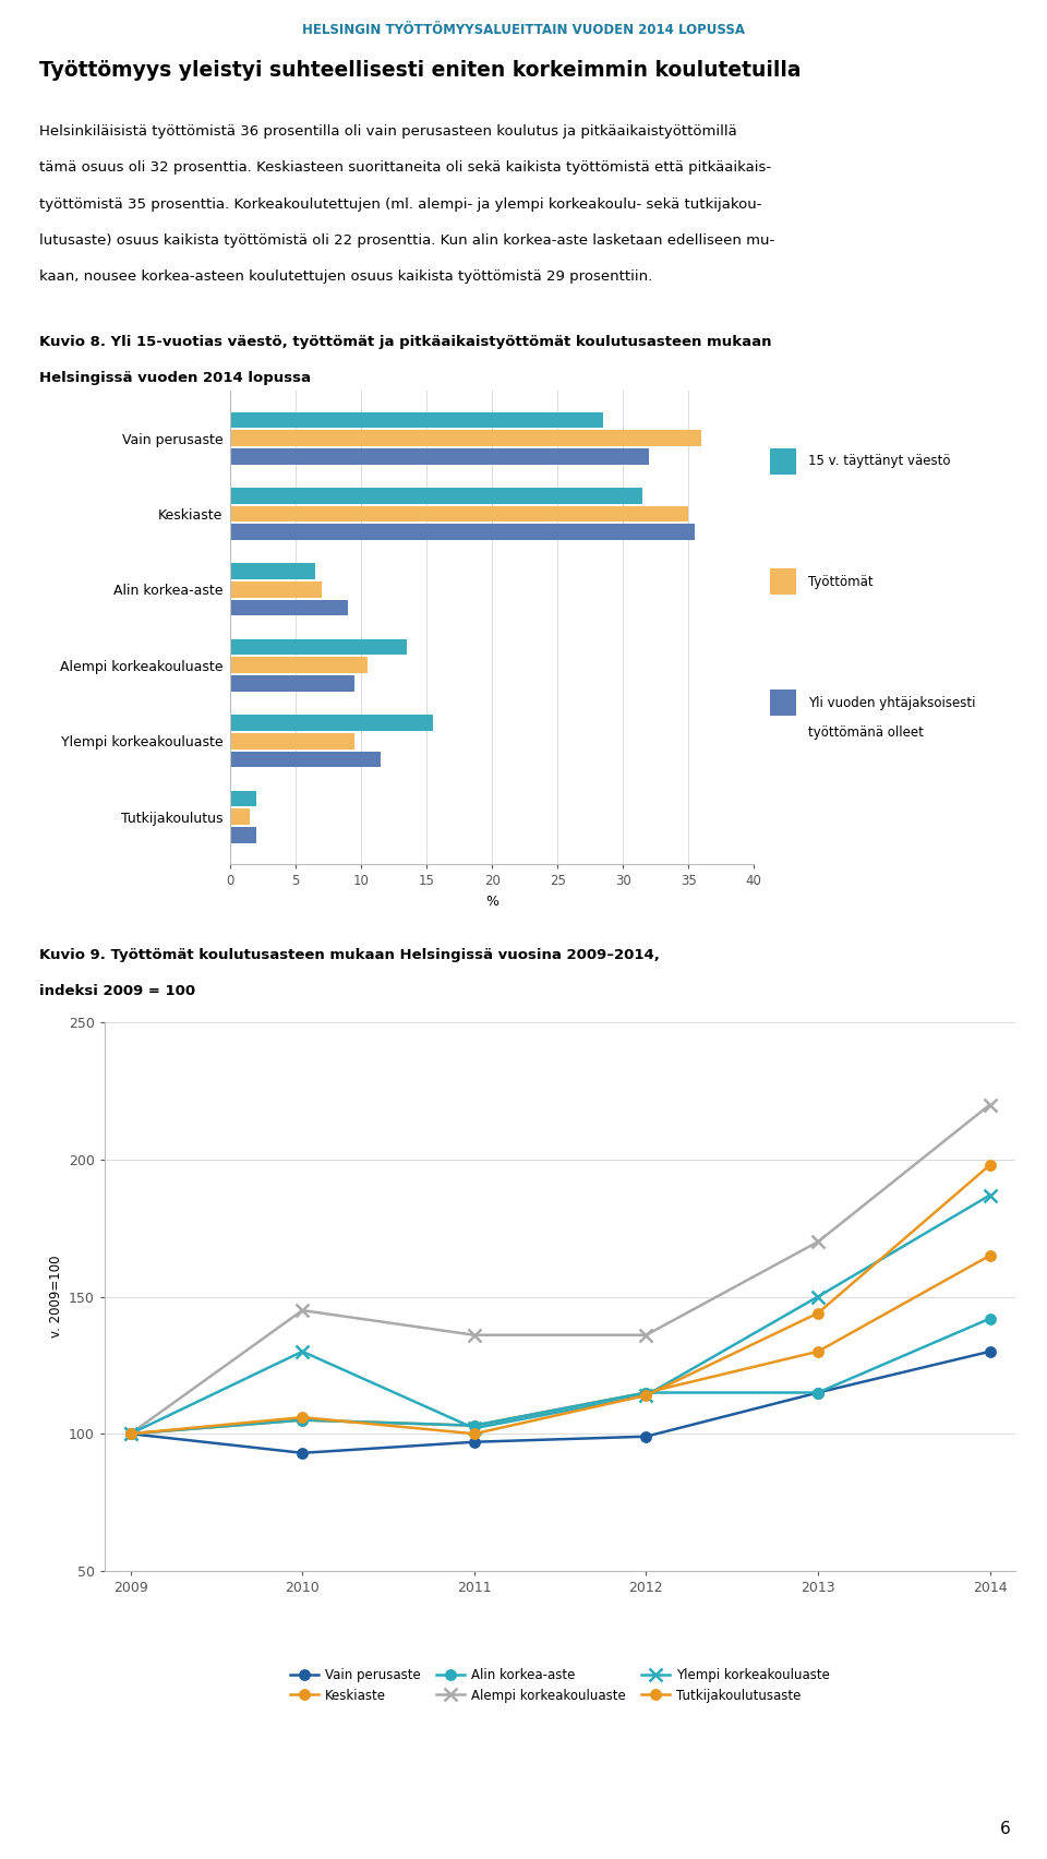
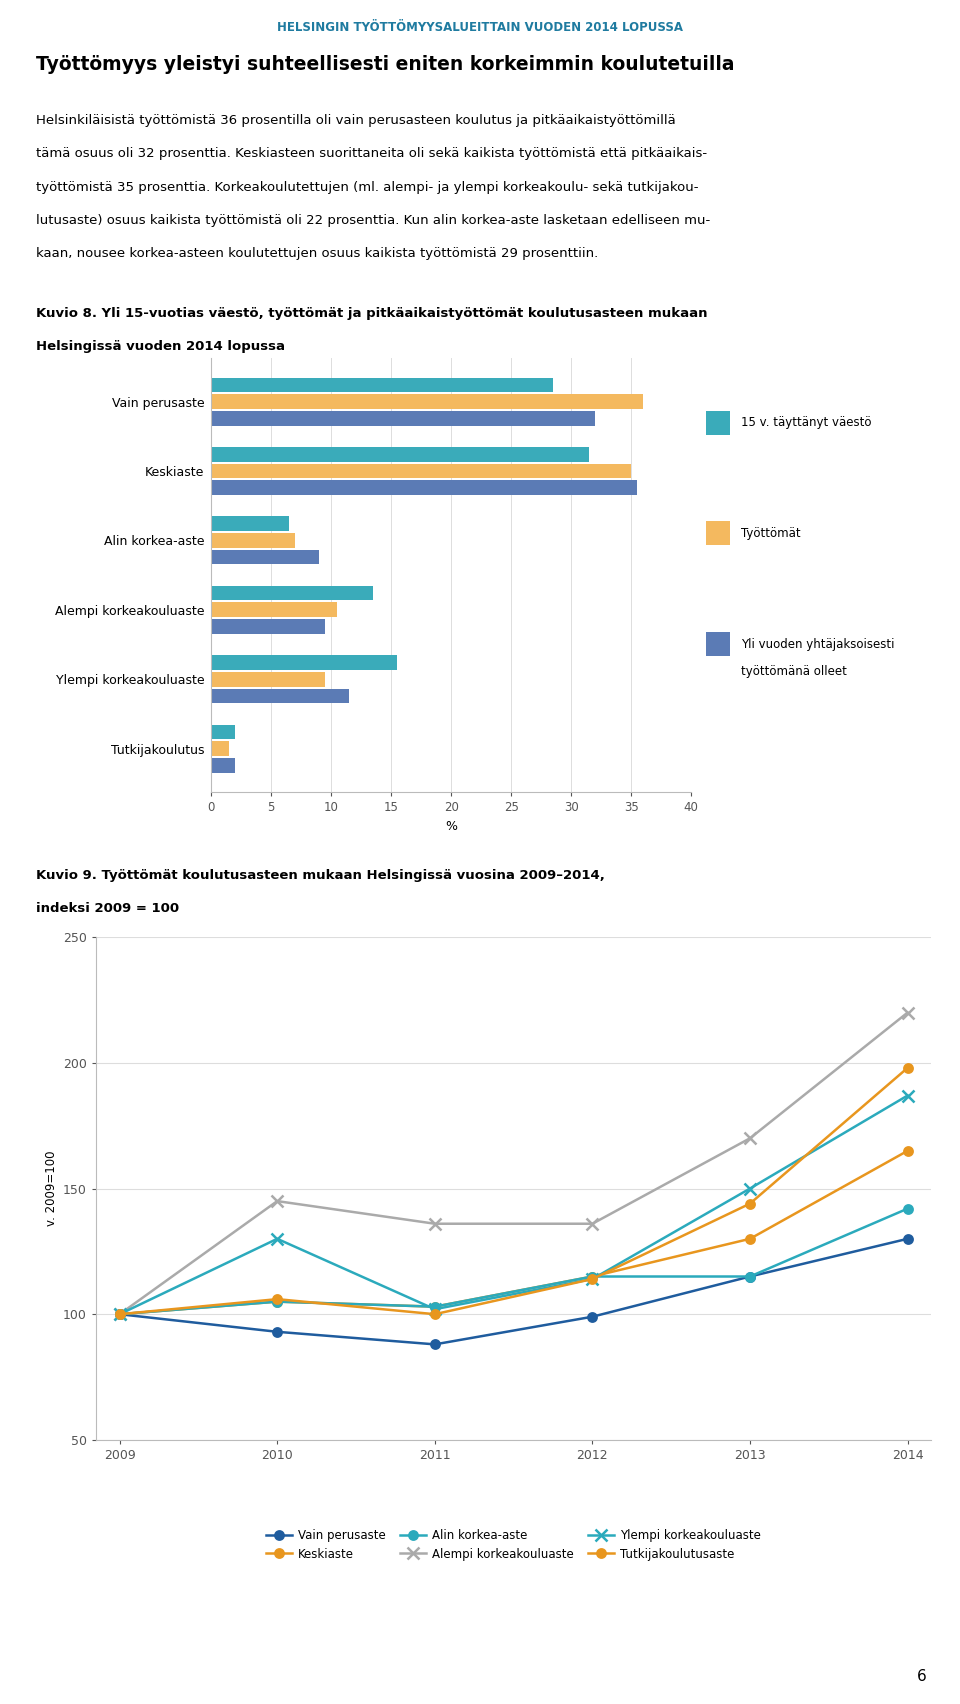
Vain perusaste/2011: 97 -> 88
